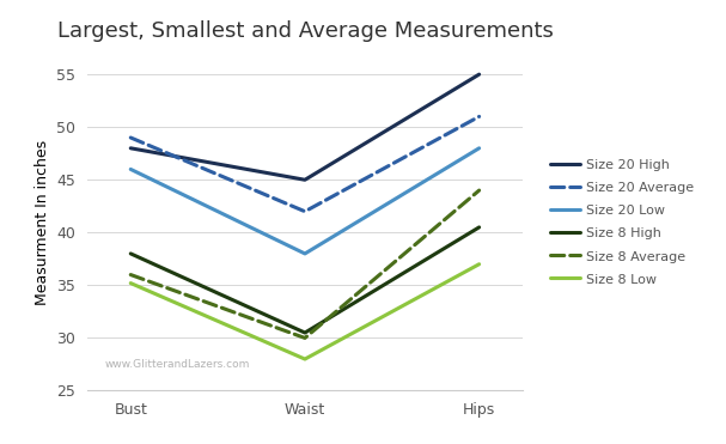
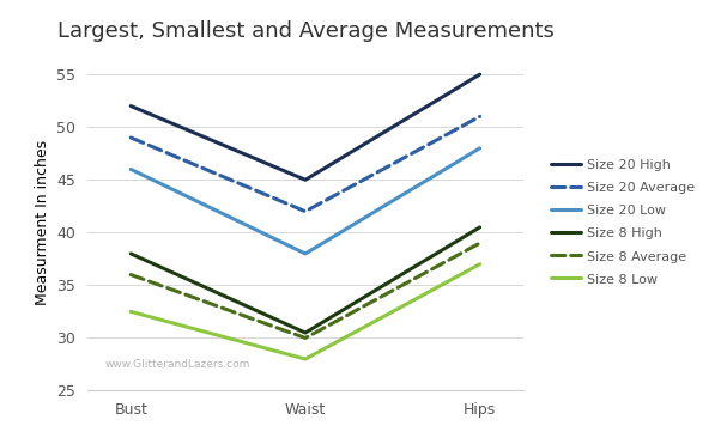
Size 20 High/Bust: 48 -> 52
Size 8 Low/Bust: 35.2 -> 32.5
Size 8 Average/Hips: 44 -> 39
